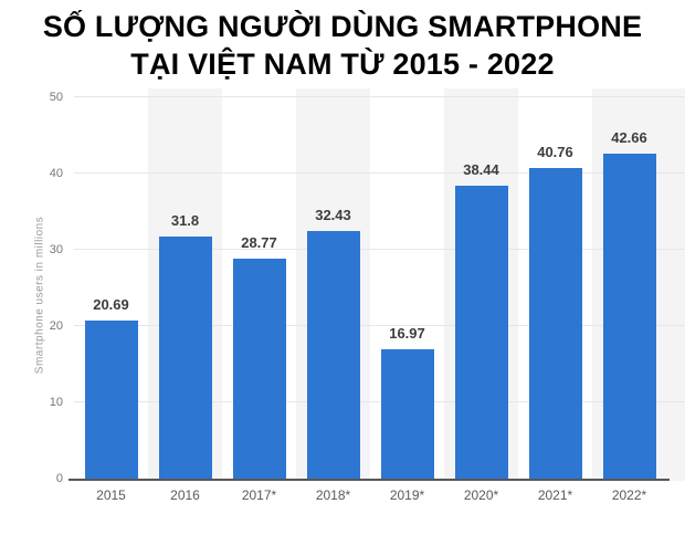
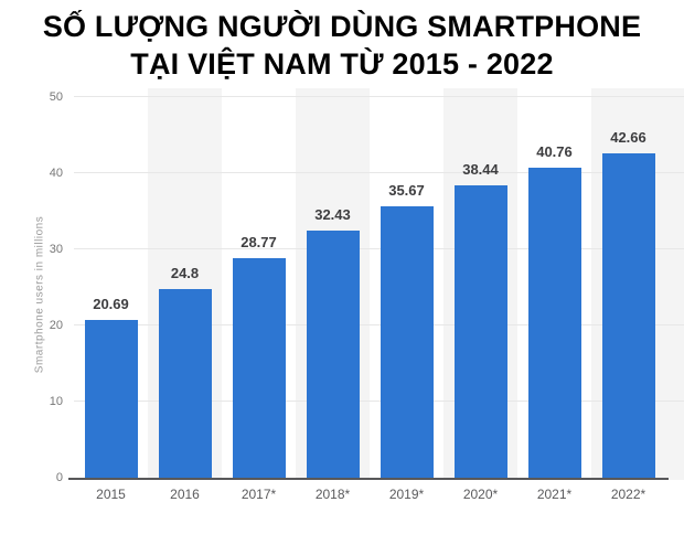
2016: 31.8 -> 24.8
2019*: 16.97 -> 35.67
